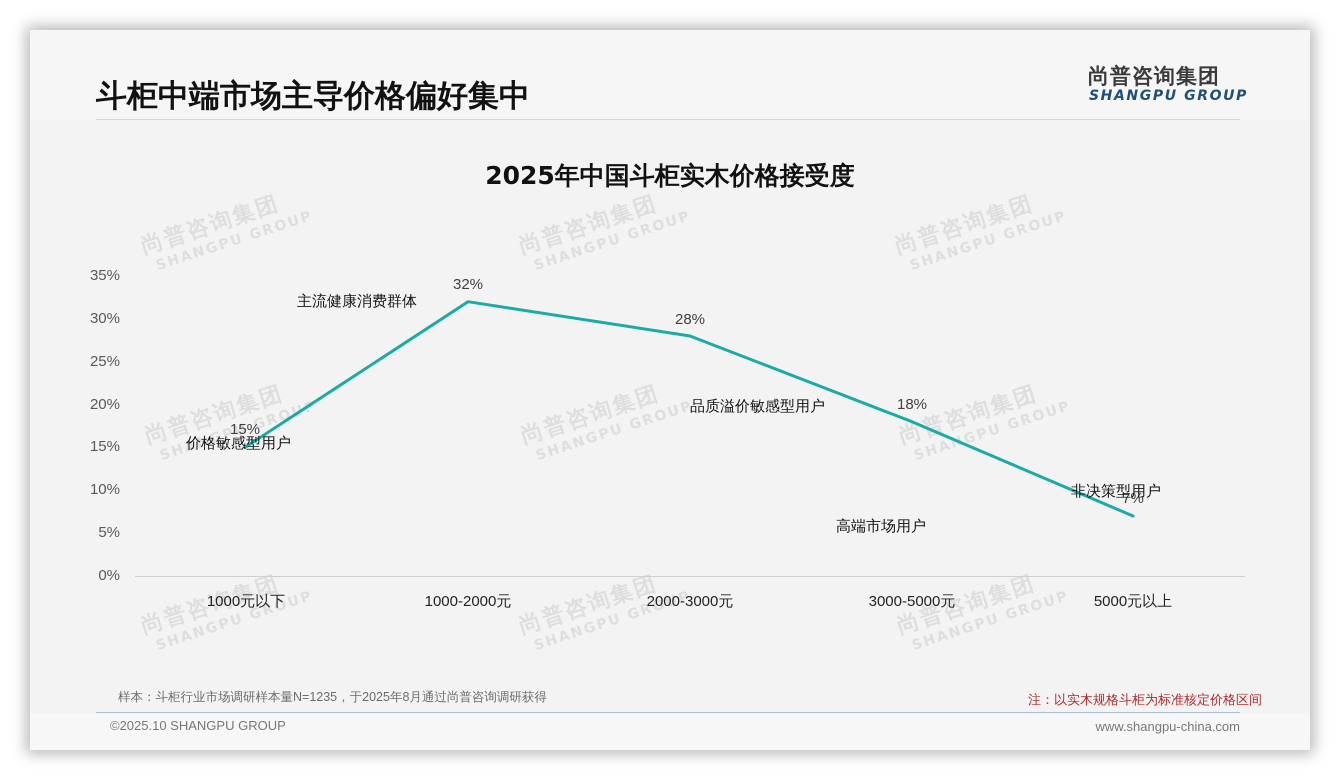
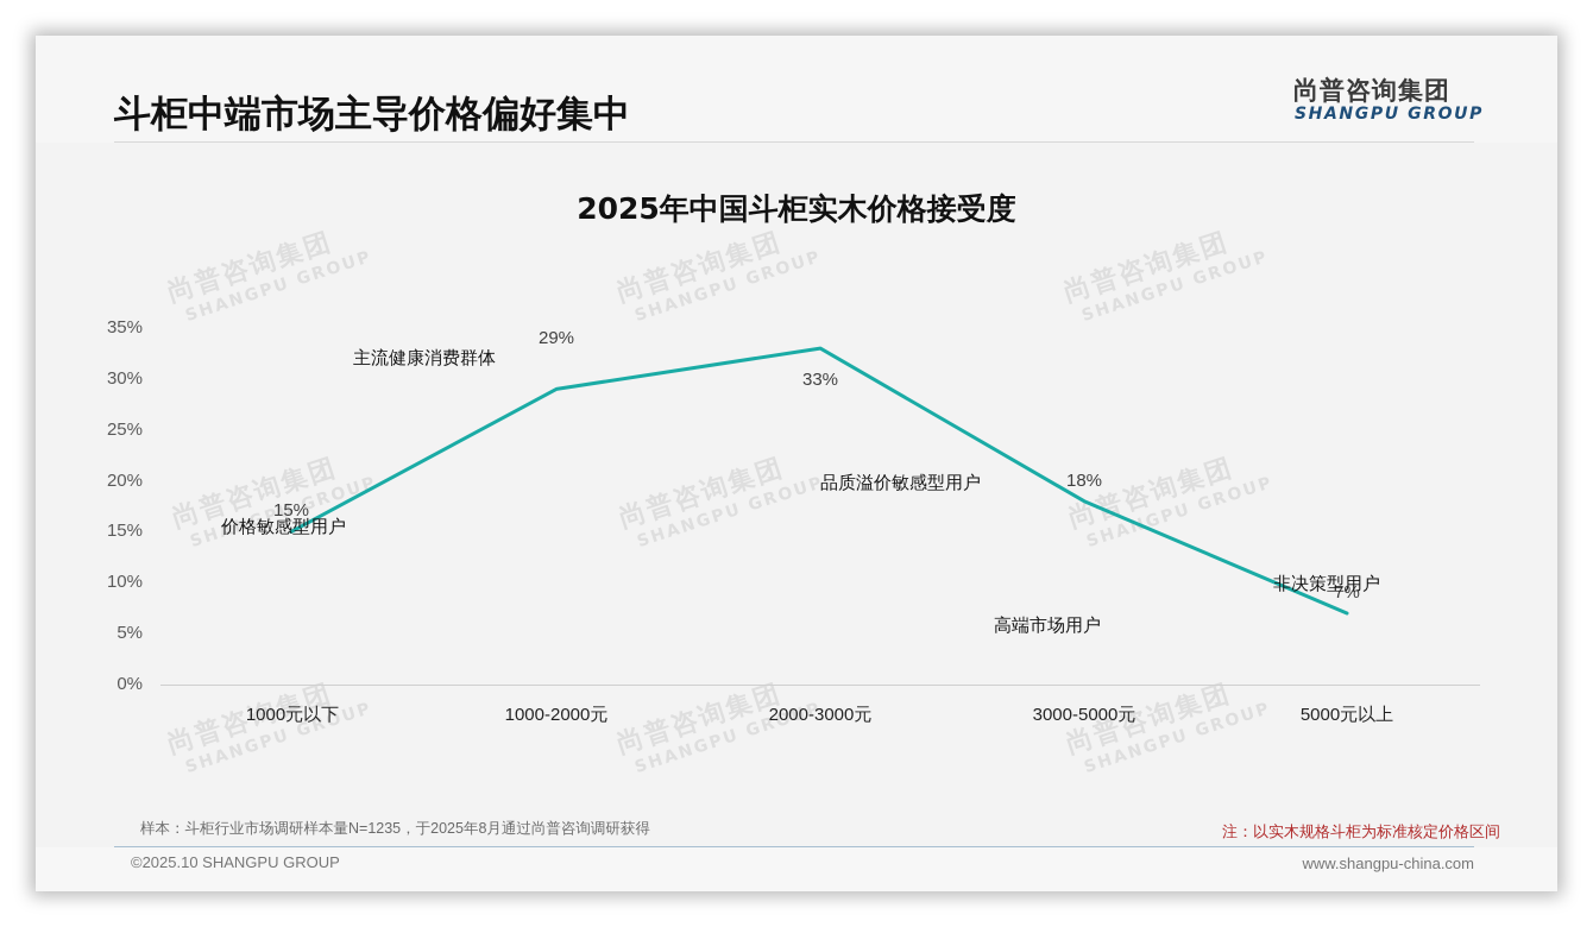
1000-2000元: 32% -> 29%
2000-3000元: 28% -> 33%
